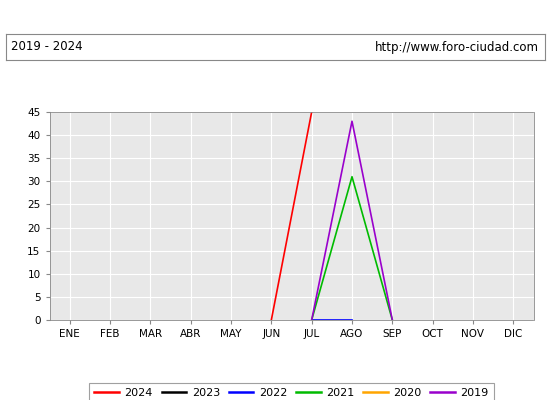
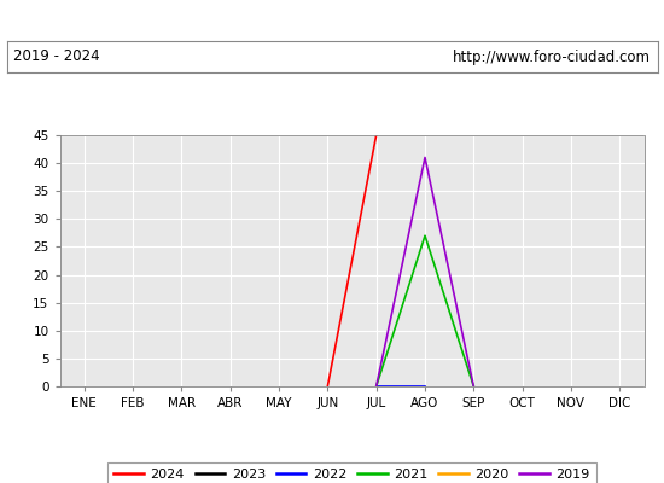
2021/AGO: 31 -> 27
2019/AGO: 43 -> 41
